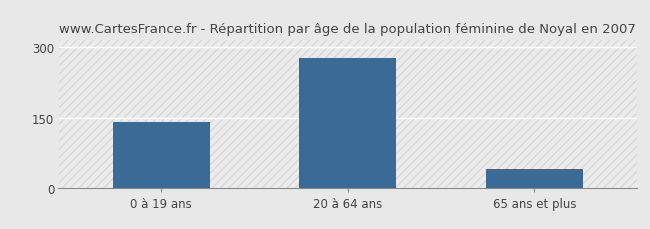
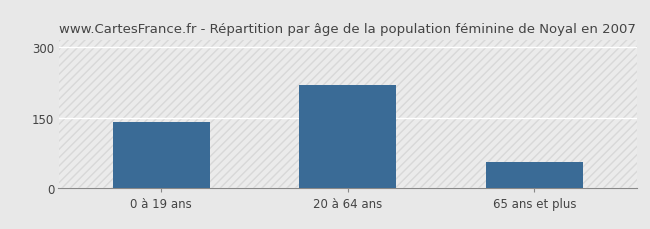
20 à 64 ans: 278 -> 220
65 ans et plus: 40 -> 55
